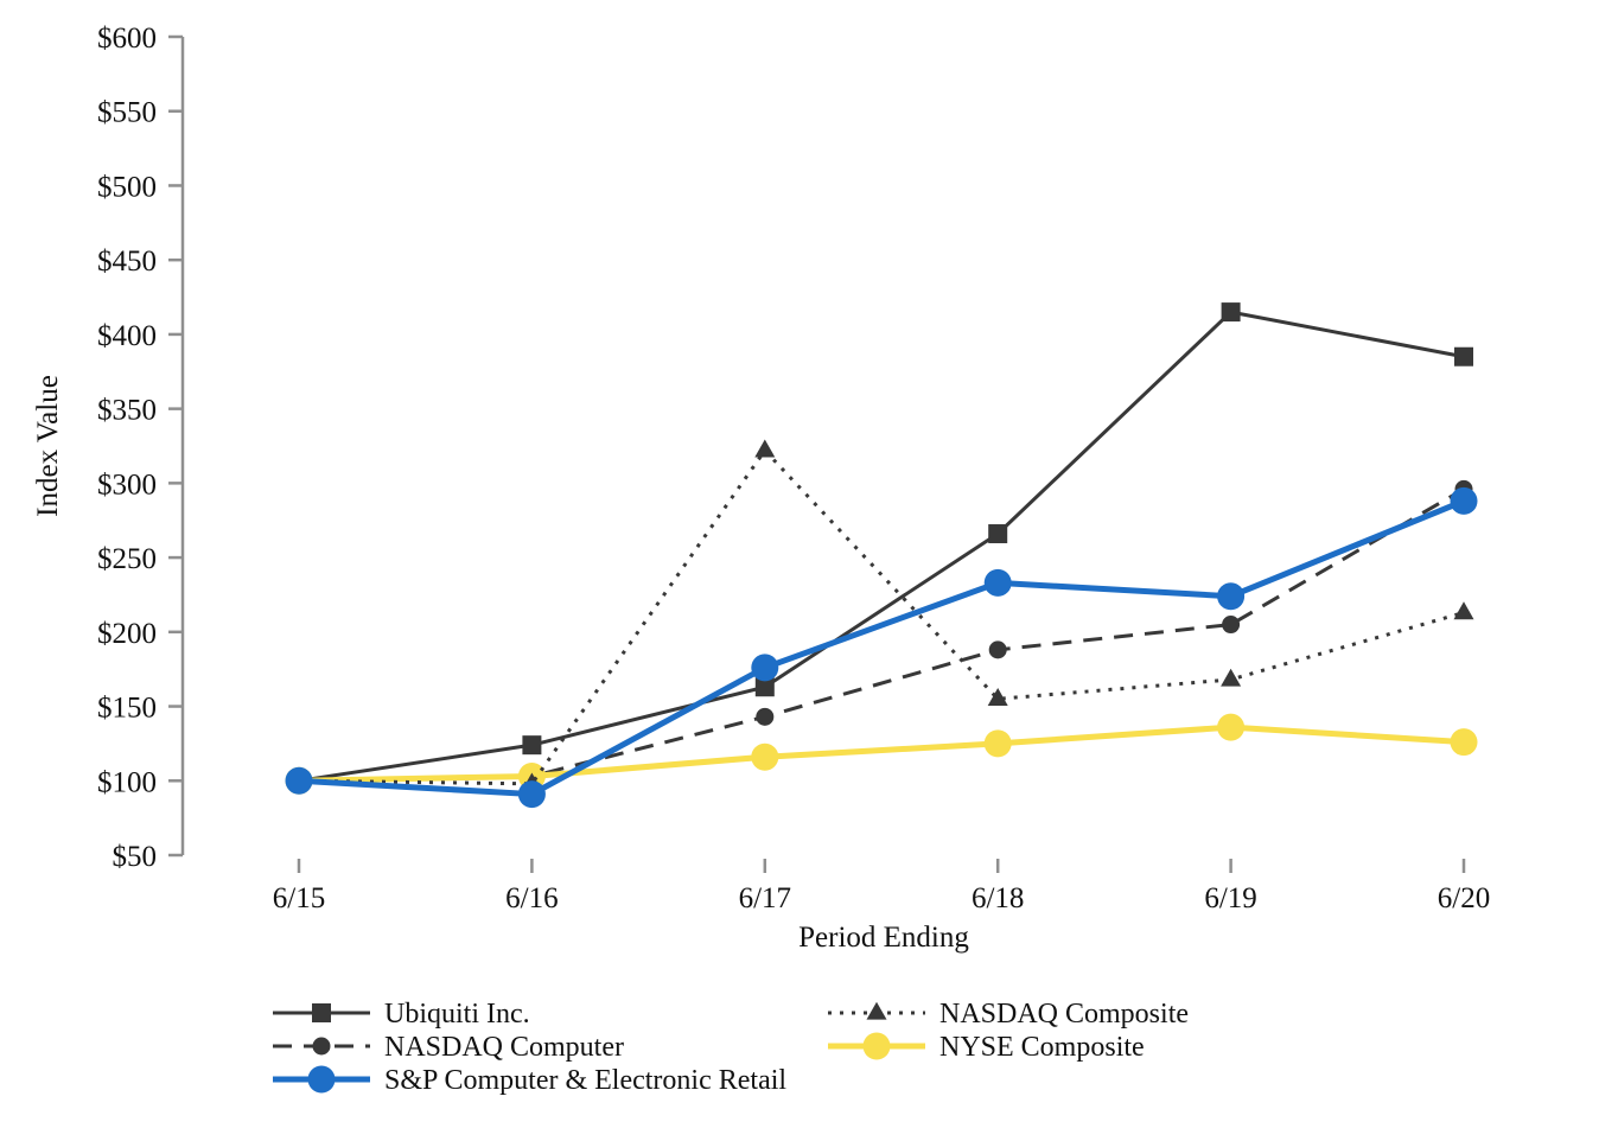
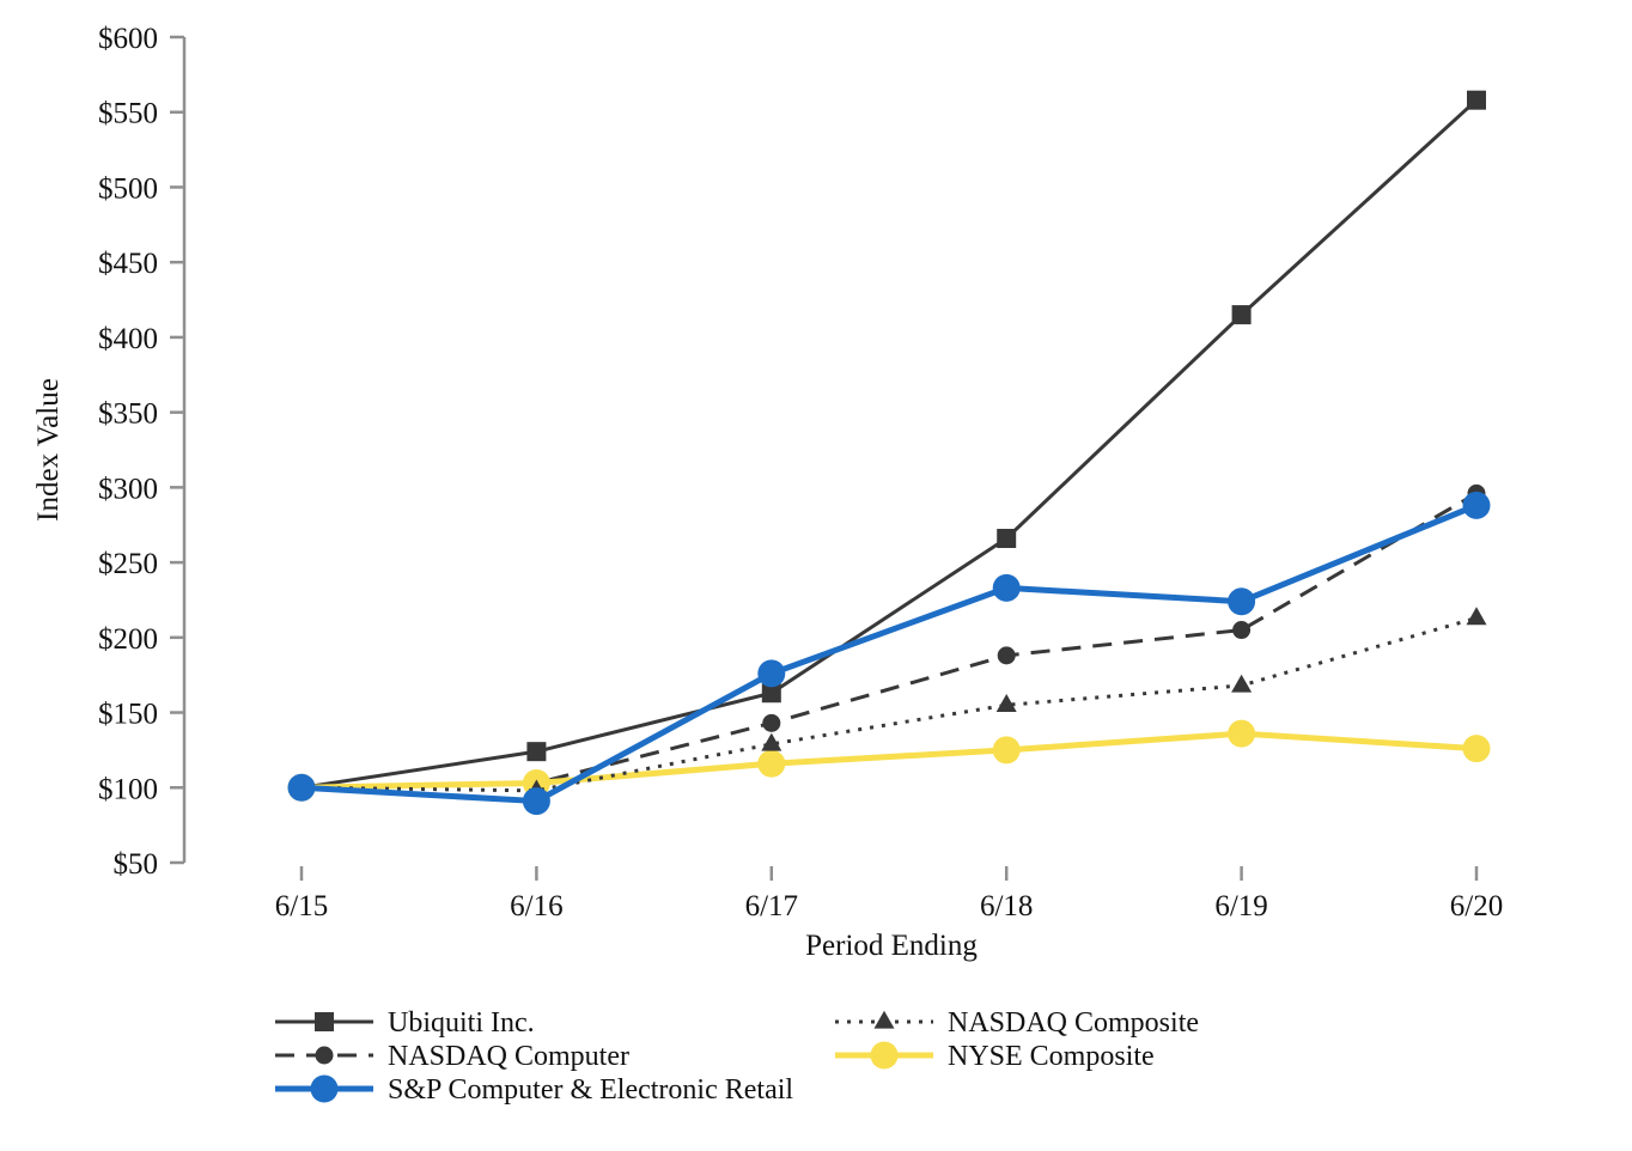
NASDAQ Composite/6/17: $322 -> $129
Ubiquiti Inc./6/20: $385 -> $558
